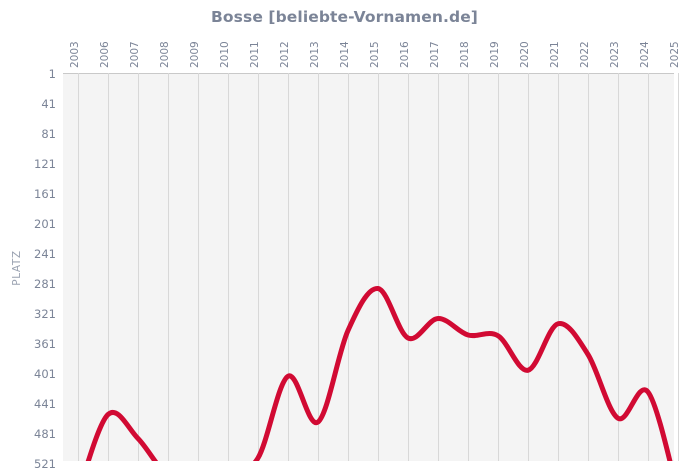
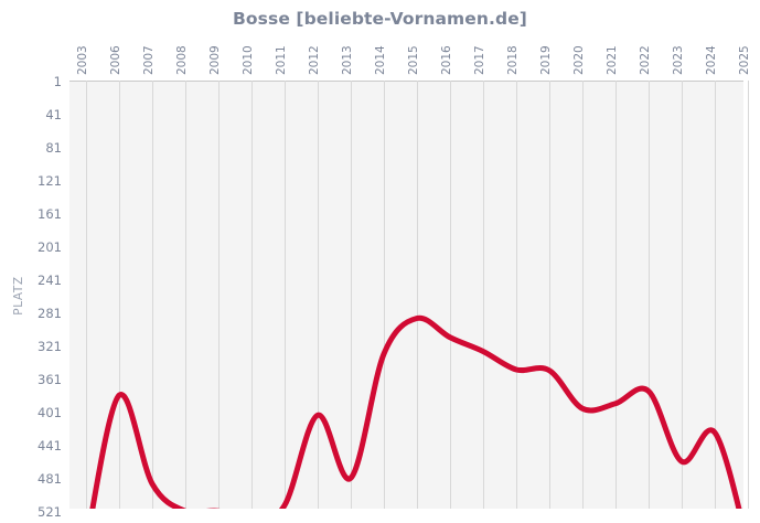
2006: 460 -> 380
2008: 540 -> 520
2009: 540 -> 520
2013: 460 -> 480
2014: 340 -> 330
2016: 350 -> 310
2021: 330 -> 390
